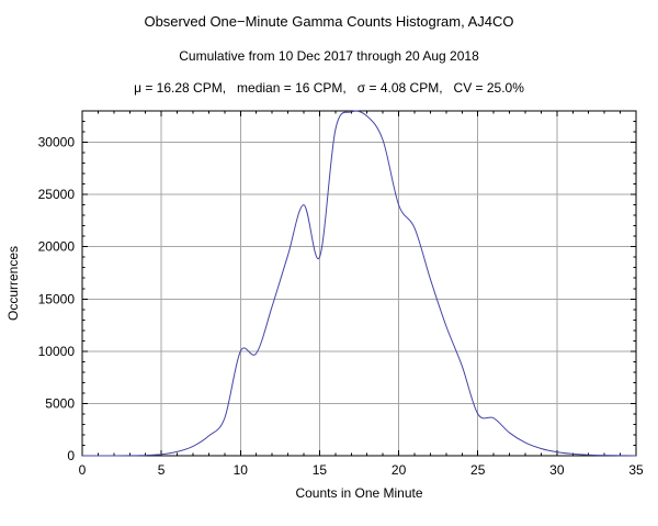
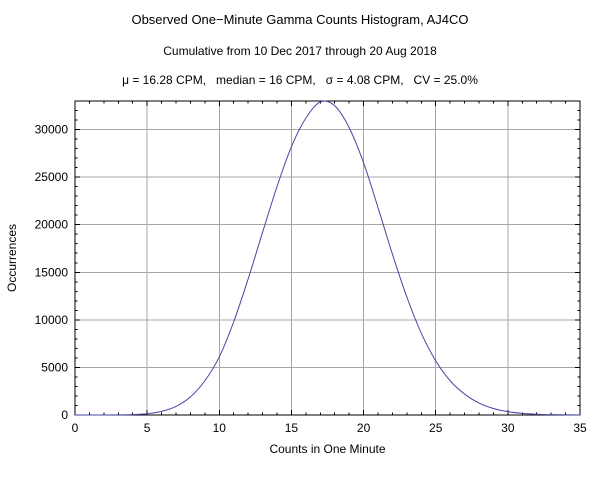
10: 10000 -> 6000
15: 19000 -> 28000
20: 24000 -> 26000
25: 4000 -> 6000
